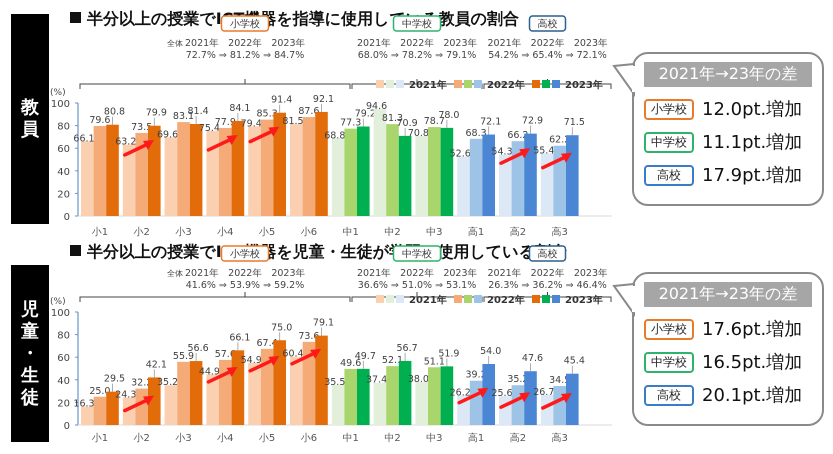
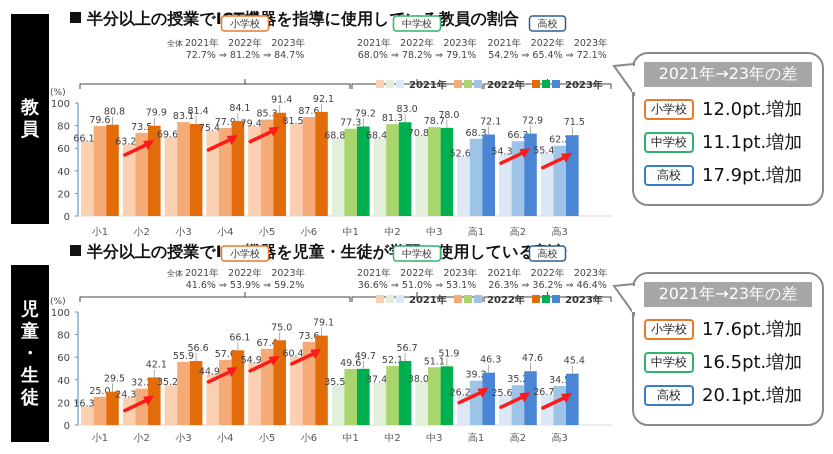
半分以上の授業でICT機器を指導に使用している教員の割合/2021年/中2: 94.6 -> 68.4
半分以上の授業でICT機器を指導に使用している教員の割合/2023年/中2: 70.9 -> 83.0
半分以上の授業でICT機器を児童・生徒が学習に使用している割合/2023年/高1: 54.0 -> 46.3
